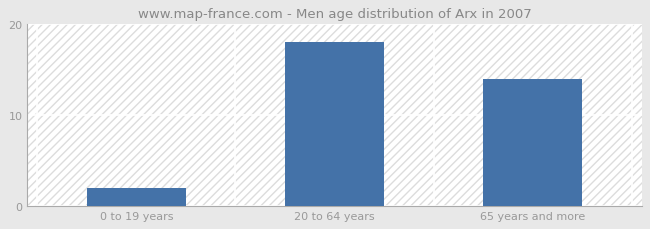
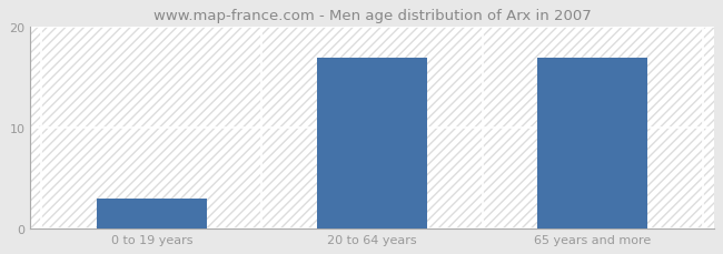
0 to 19 years: 2 -> 3
20 to 64 years: 18 -> 17
65 years and more: 14 -> 17
